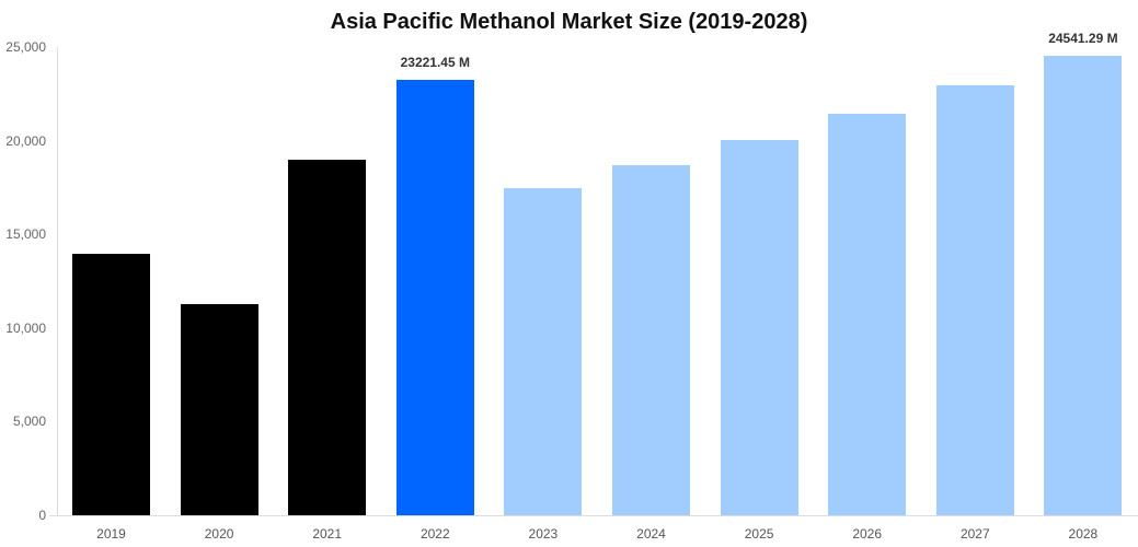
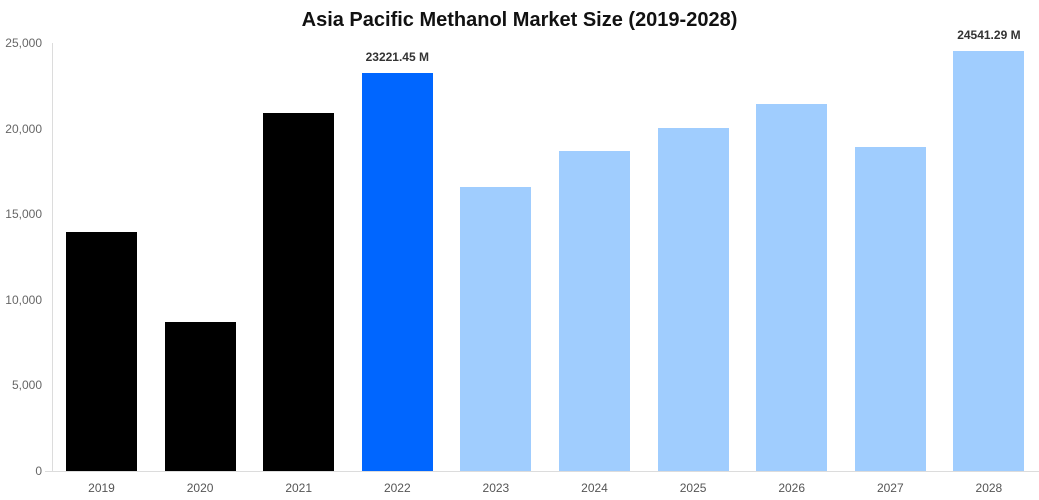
2020: 11300 -> 8700
2021: 19000 -> 20900
2023: 17500 -> 16600
2027: 23000 -> 18900
